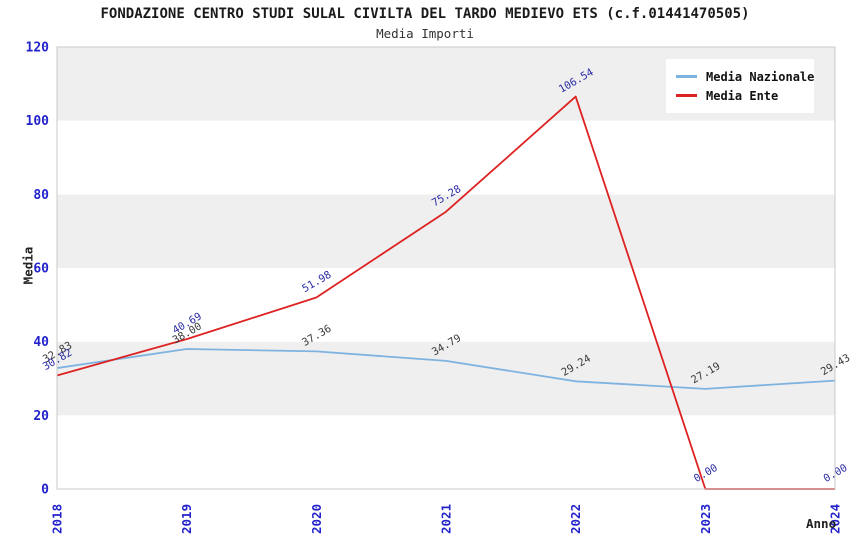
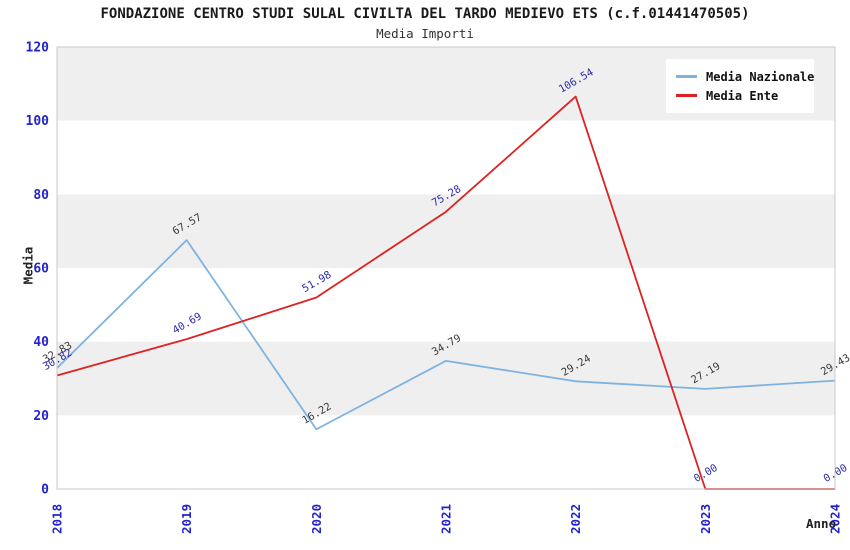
Media Nazionale/2019: 38.00 -> 67.57
Media Nazionale/2020: 37.36 -> 16.22
